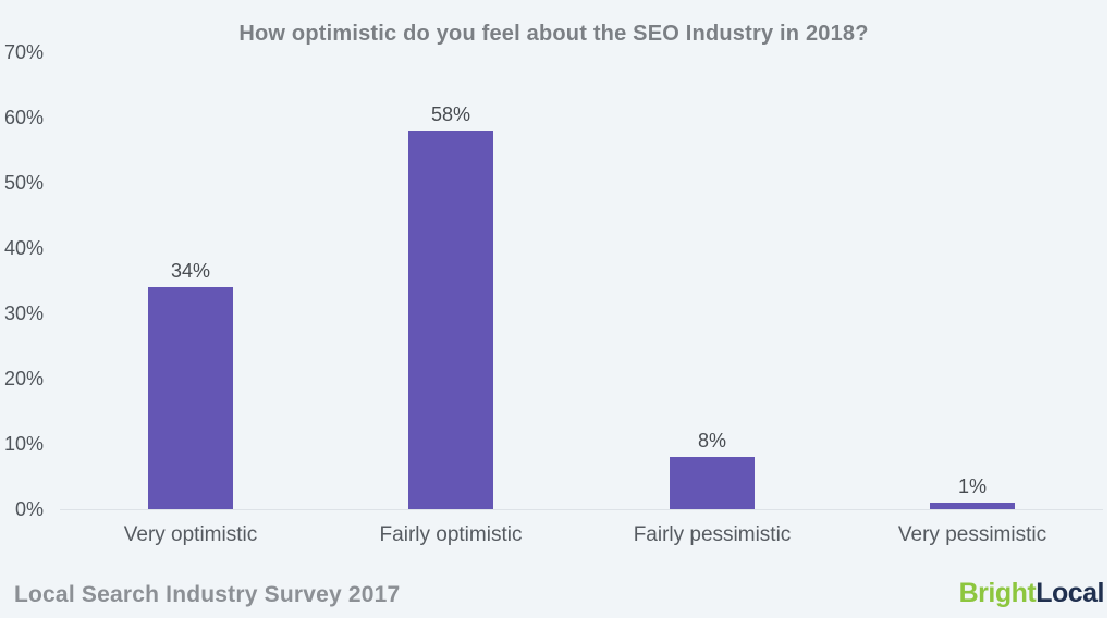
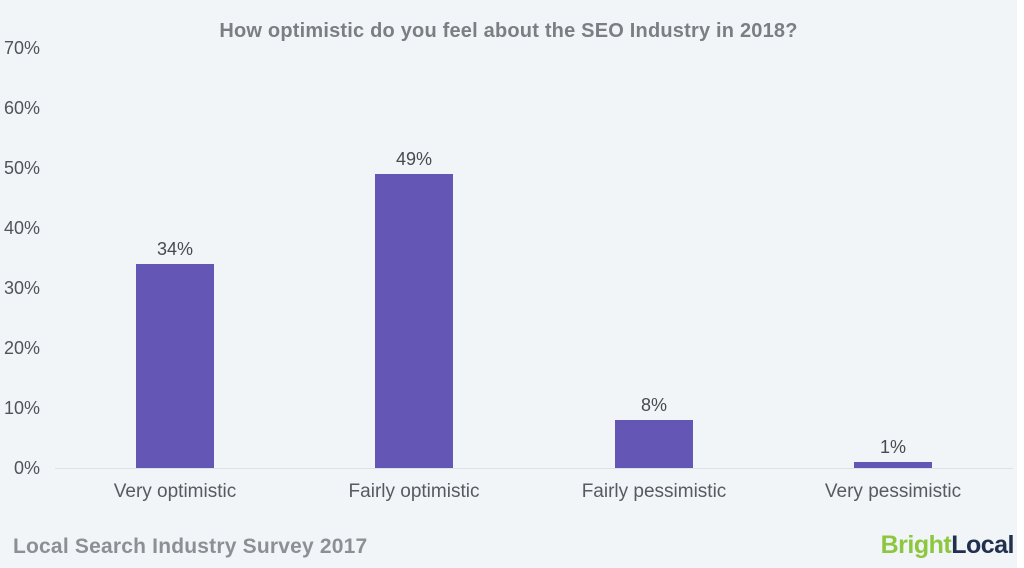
Fairly optimistic: 58% -> 49%
